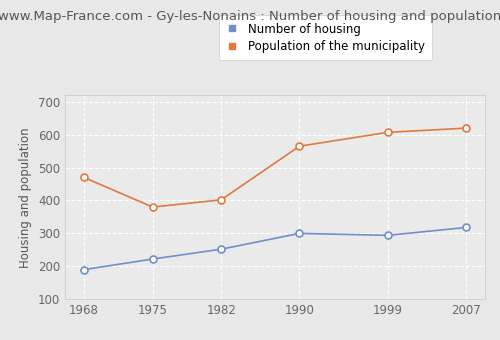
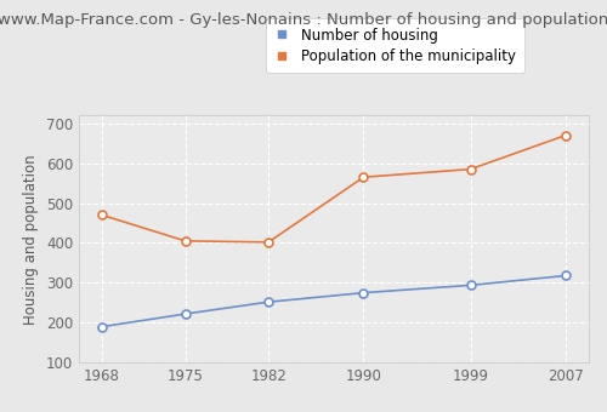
Population of the municipality/1975: 380 -> 405
Number of housing/1990: 300 -> 275
Population of the municipality/1999: 607 -> 585
Population of the municipality/2007: 620 -> 670
